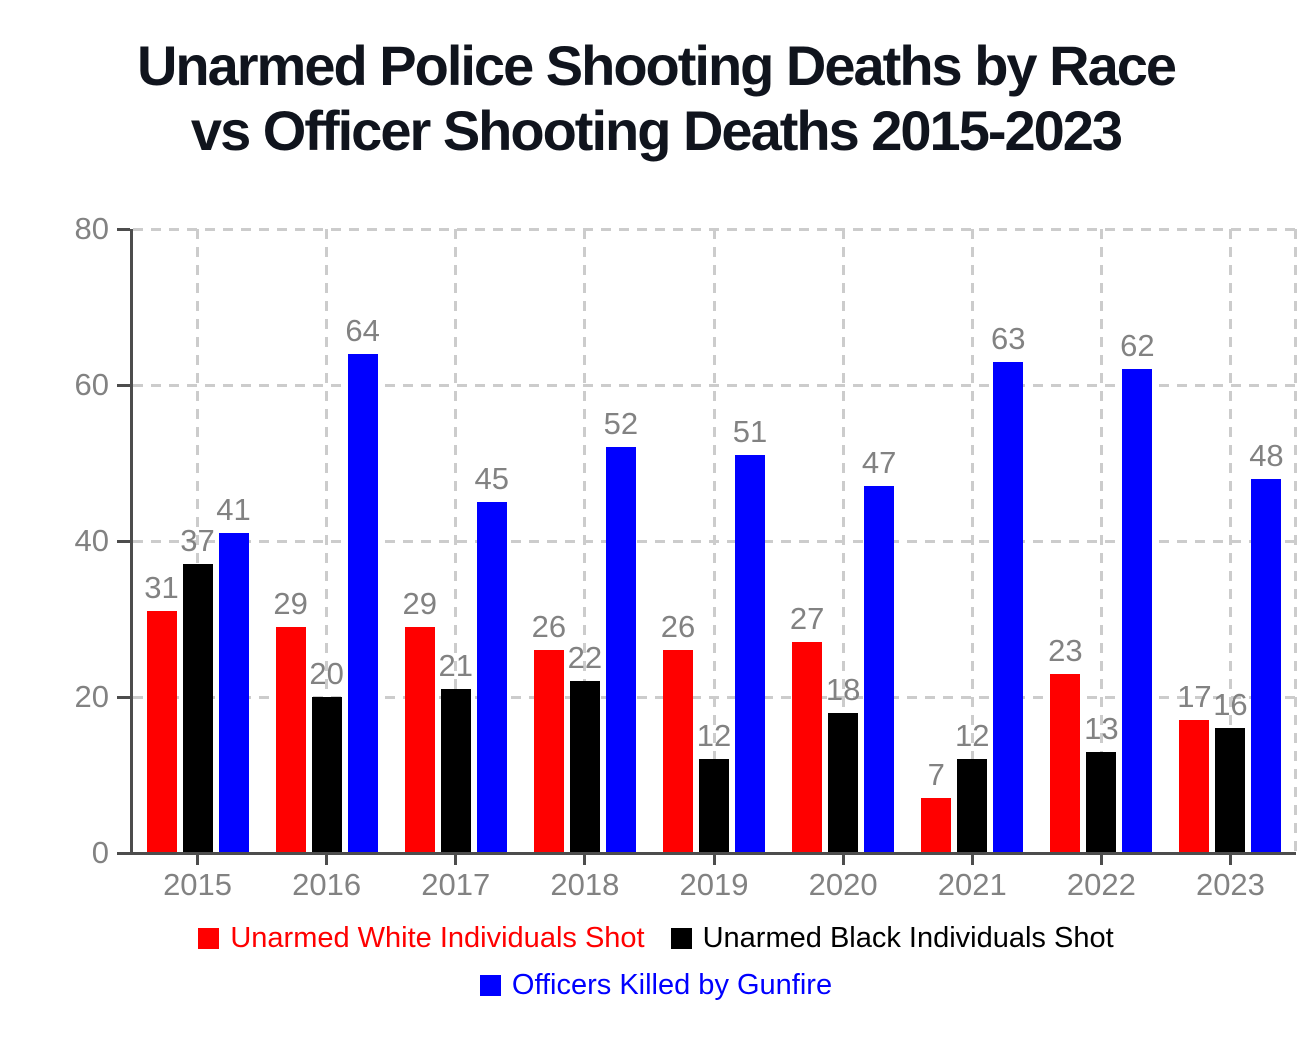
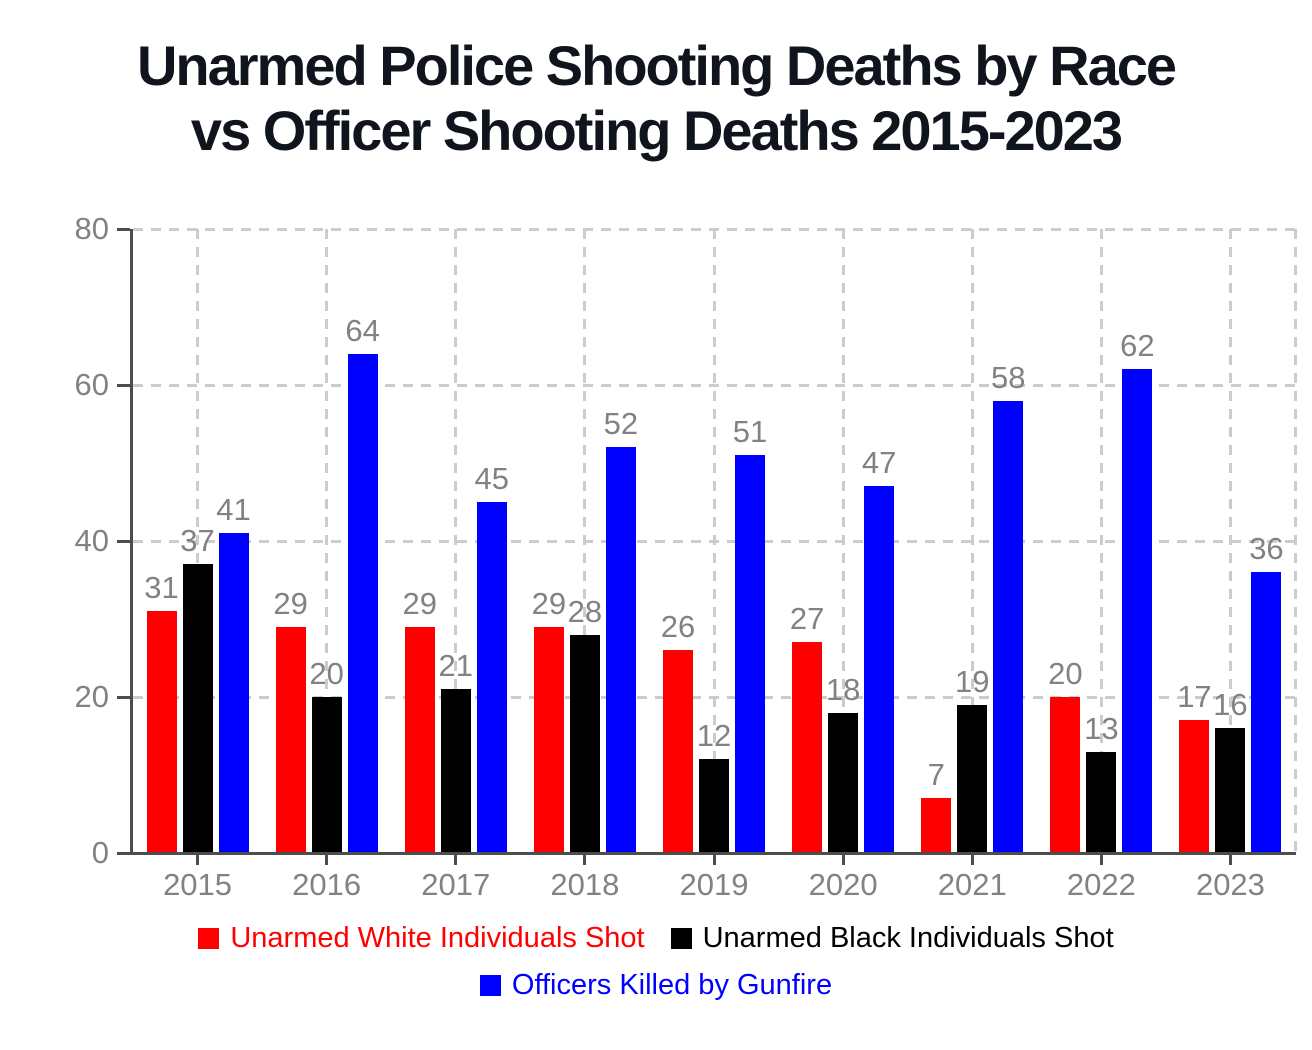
Unarmed White Individuals Shot/2018: 26 -> 29
Unarmed Black Individuals Shot/2018: 22 -> 28
Unarmed Black Individuals Shot/2021: 12 -> 19
Officers Killed by Gunfire/2021: 63 -> 58
Unarmed White Individuals Shot/2022: 23 -> 20
Officers Killed by Gunfire/2023: 48 -> 36
